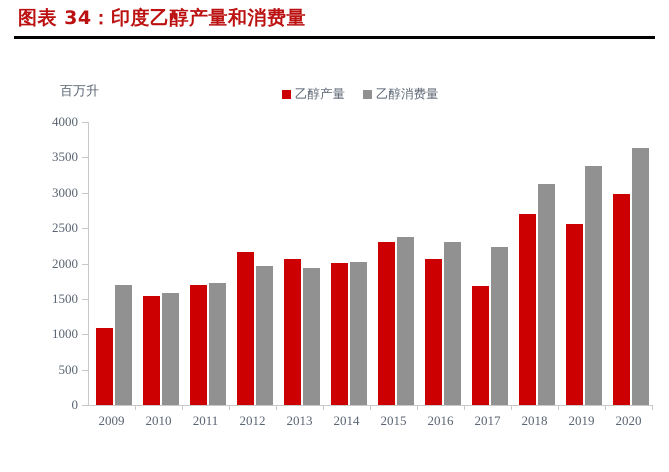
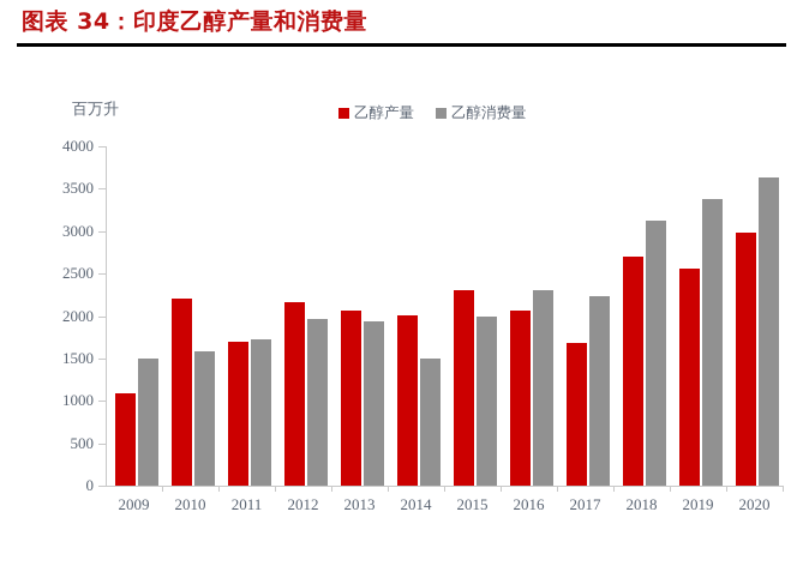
乙醇消费量/2009: 1700 -> 1500
乙醇产量/2010: 1500 -> 2200
乙醇消费量/2014: 2000 -> 1500
乙醇消费量/2015: 2400 -> 2000
